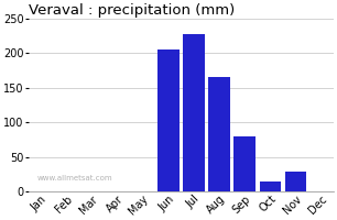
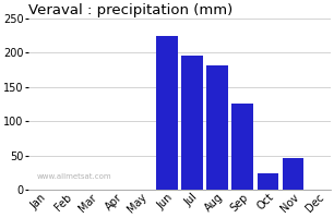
Jun: 205 -> 224
Jul: 228 -> 196
Aug: 165 -> 182
Sep: 80 -> 126
Oct: 15 -> 24
Nov: 30 -> 46
